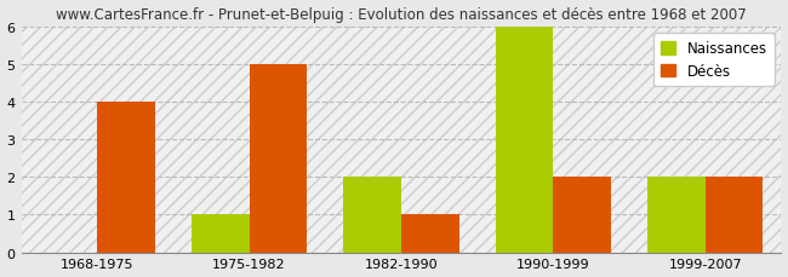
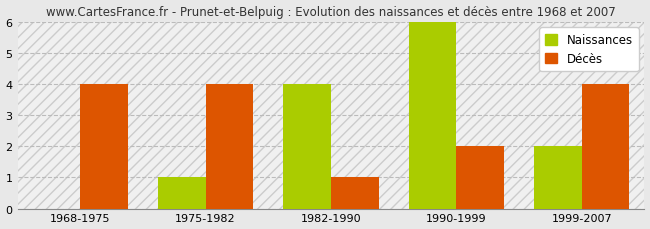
Décès/1975-1982: 5 -> 4
Naissances/1982-1990: 2 -> 4
Décès/1999-2007: 2 -> 4
